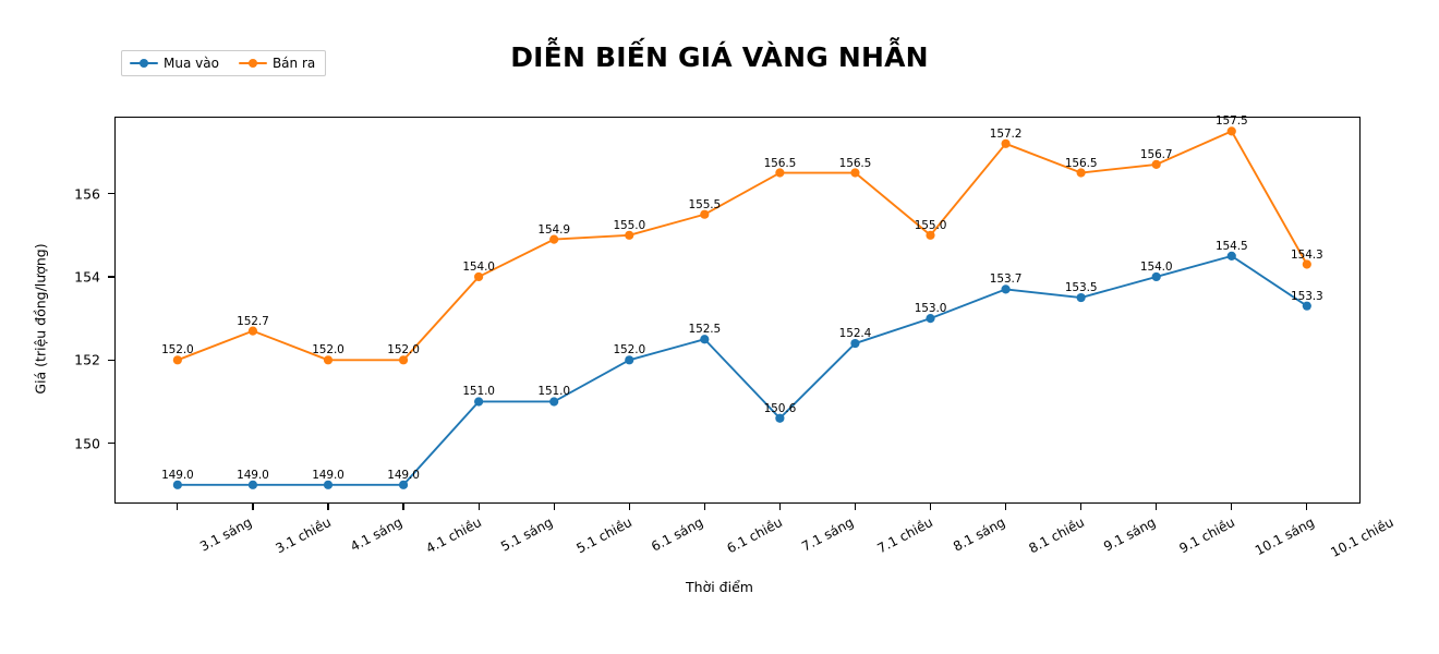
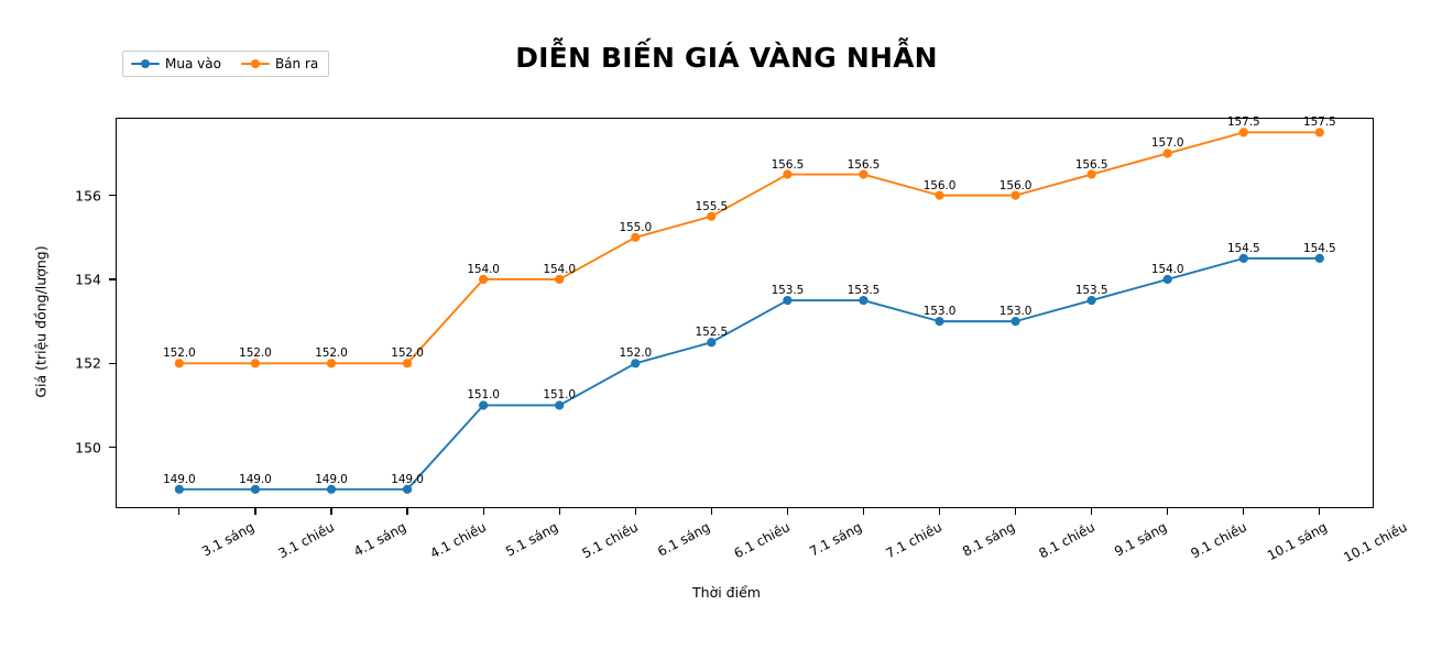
Bán ra/3.1 chiều: 152.7 -> 152.0
Bán ra/5.1 chiều: 154.9 -> 154.0
Mua vào/7.1 sáng: 150.6 -> 153.5
Mua vào/7.1 chiều: 152.4 -> 153.5
Bán ra/8.1 sáng: 155.0 -> 156.0
Mua vào/8.1 chiều: 153.7 -> 153.0
Bán ra/8.1 chiều: 157.2 -> 156.0
Bán ra/9.1 chiều: 156.7 -> 157.0
Mua vào/10.1 chiều: 153.3 -> 154.5
Bán ra/10.1 chiều: 154.3 -> 157.5
